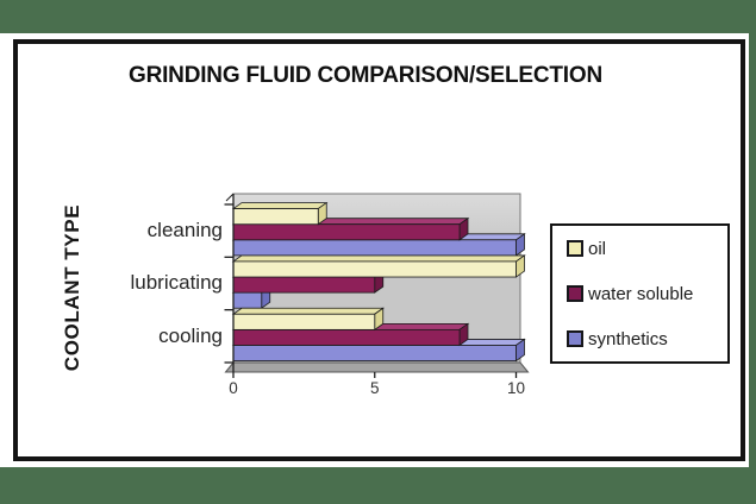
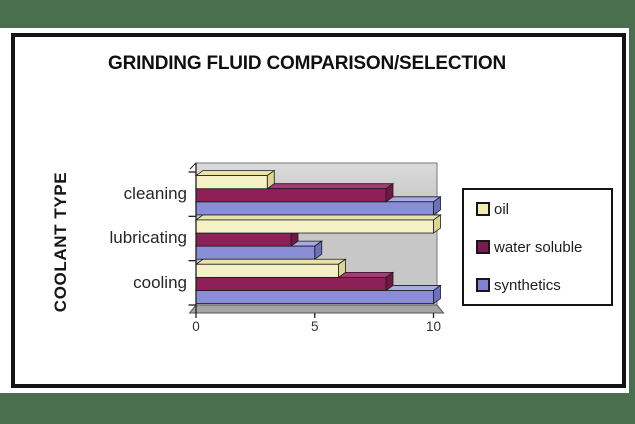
water soluble/lubricating: 5 -> 4
synthetics/lubricating: 1 -> 5
oil/cooling: 5 -> 6
